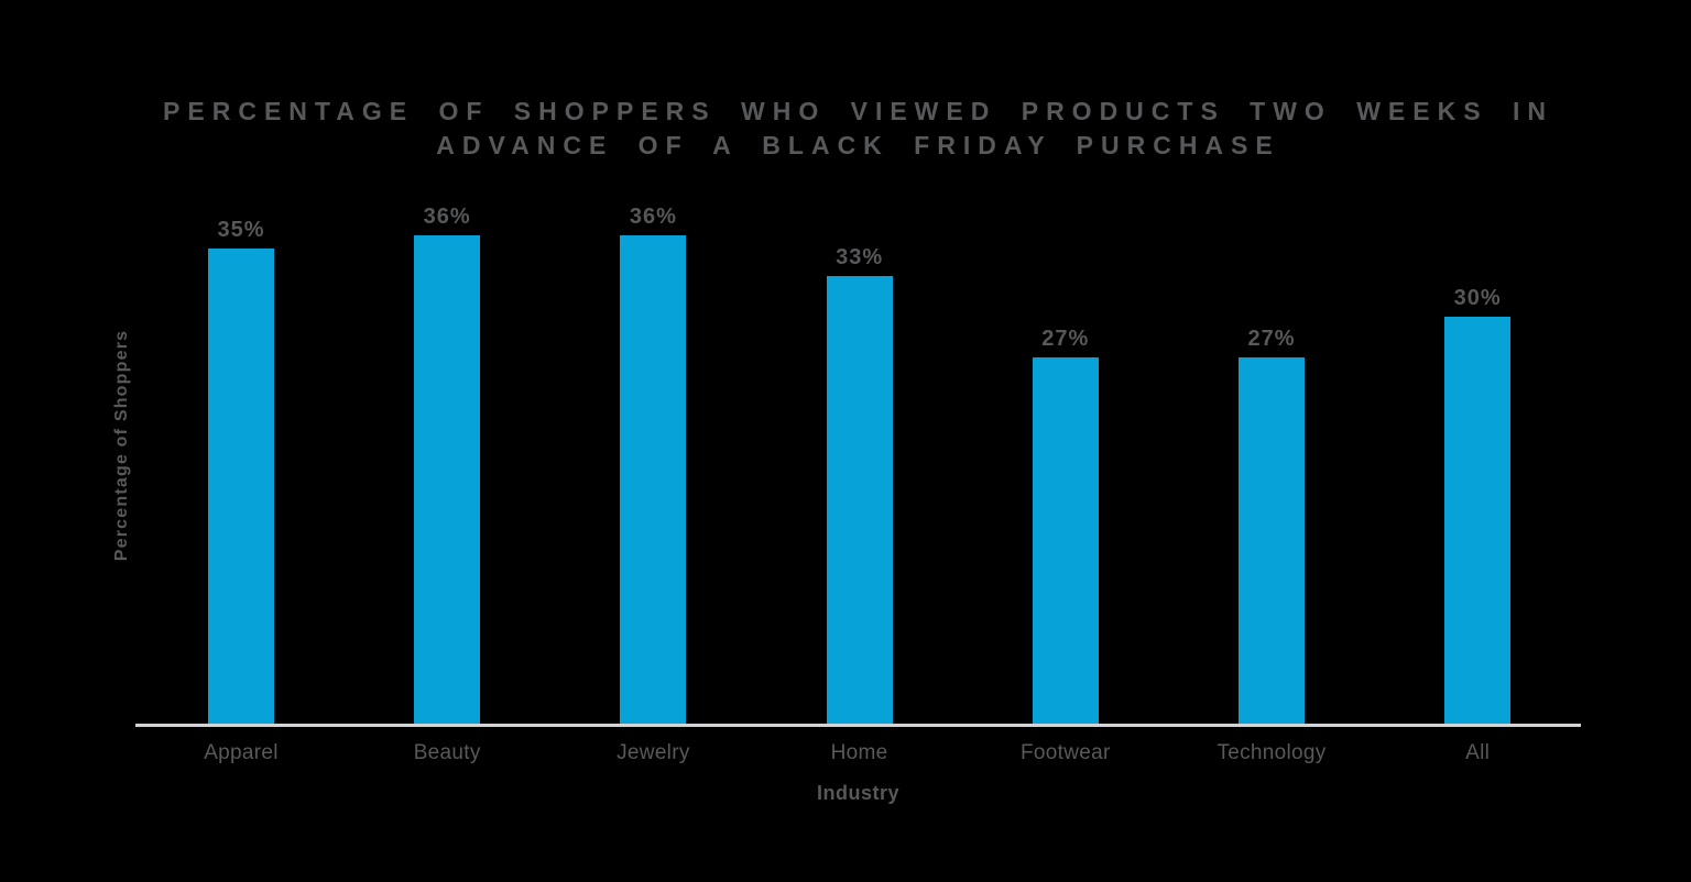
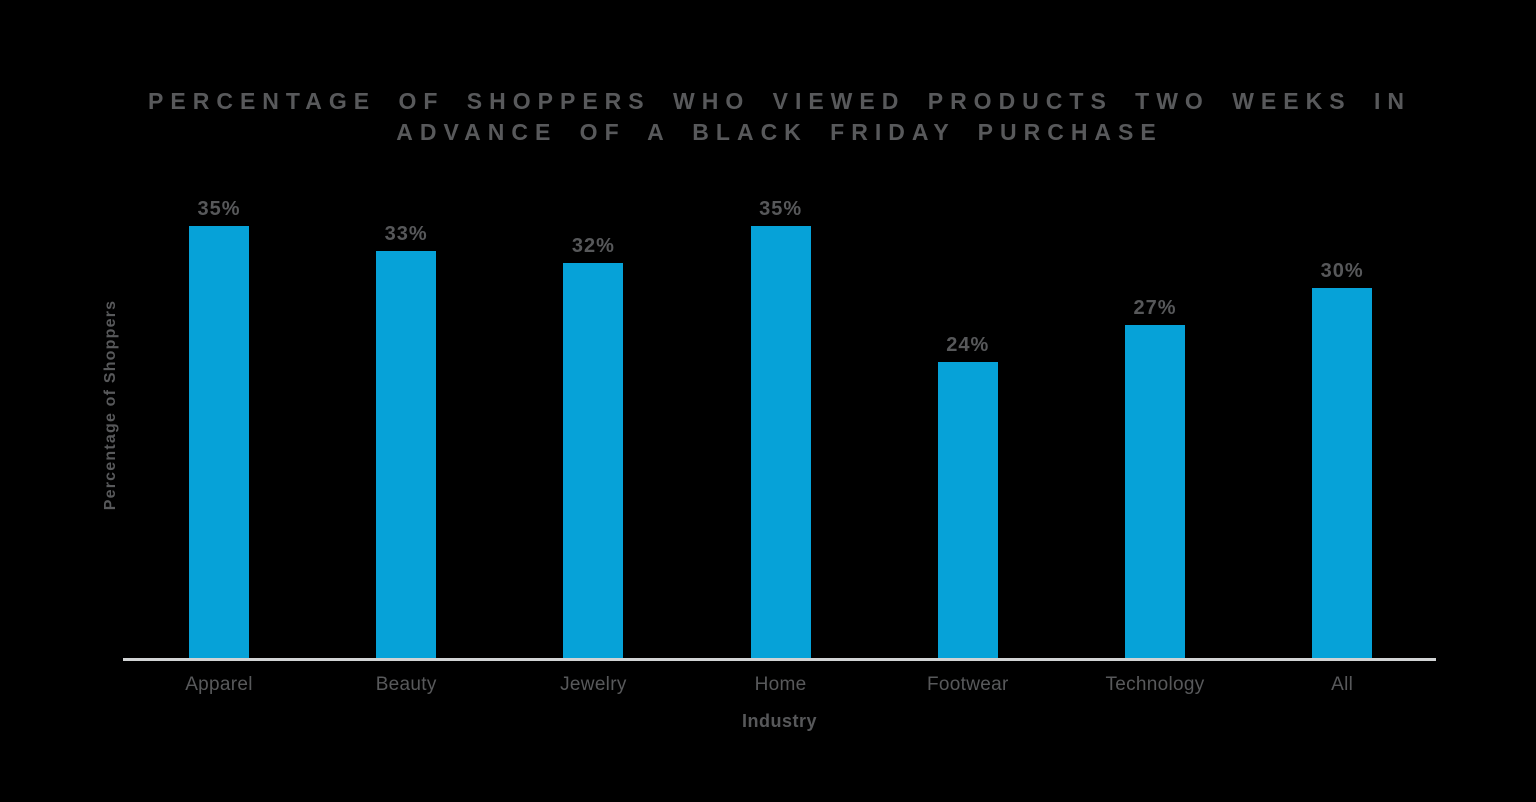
Beauty: 36% -> 33%
Jewelry: 36% -> 32%
Home: 33% -> 35%
Footwear: 27% -> 24%
